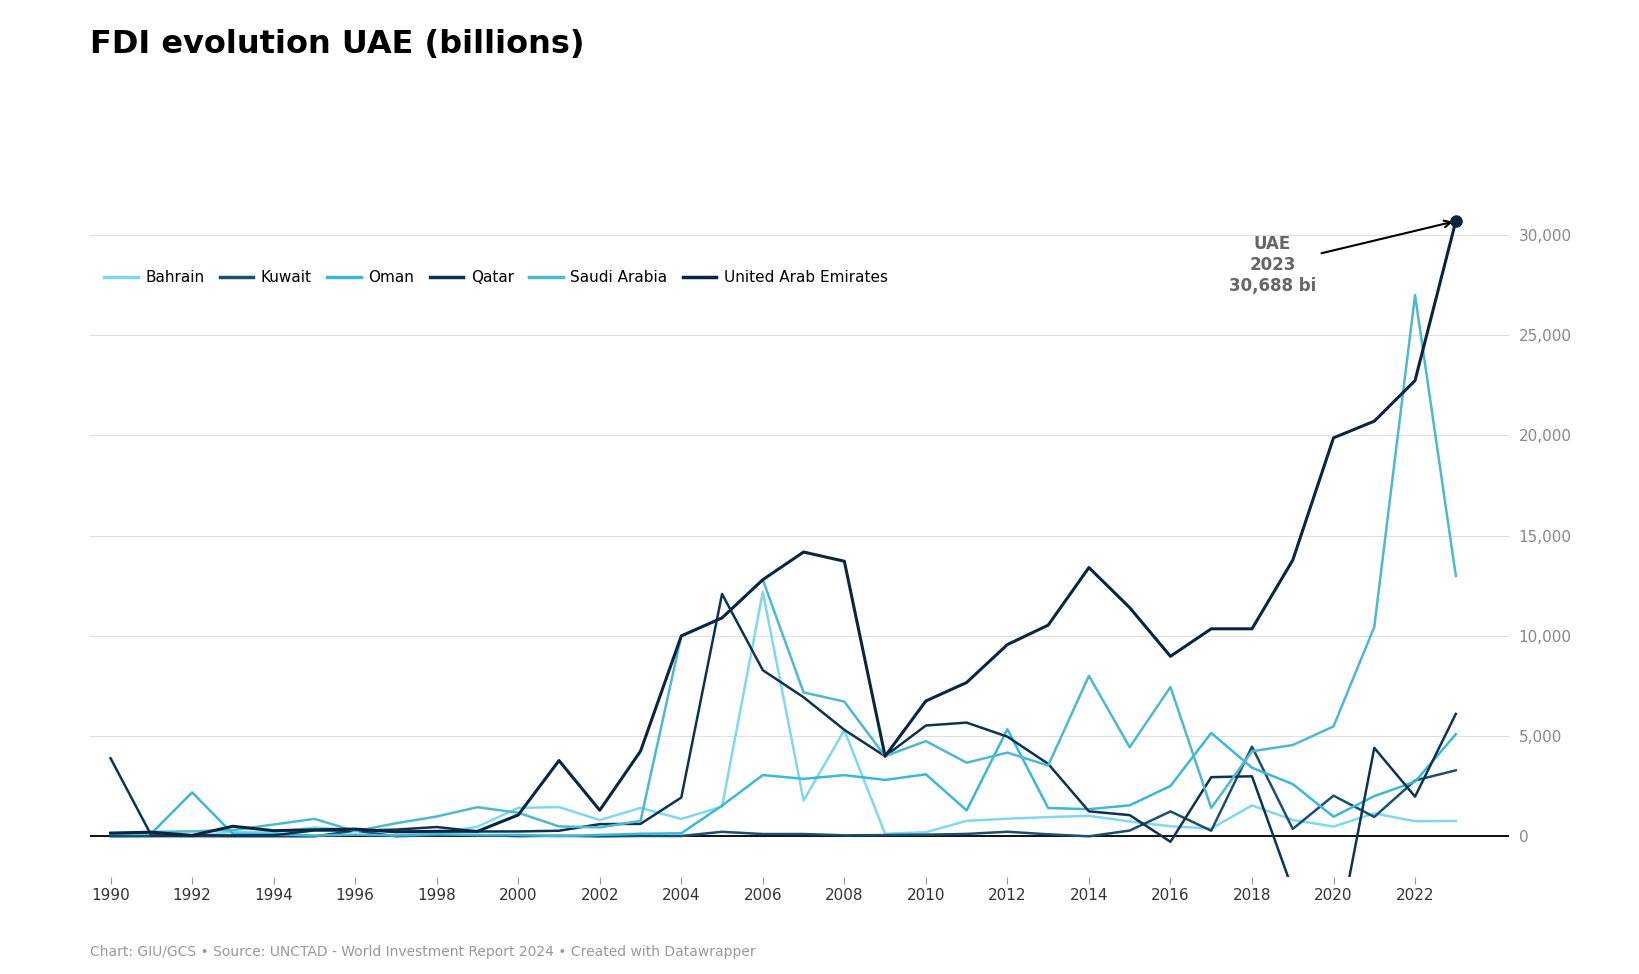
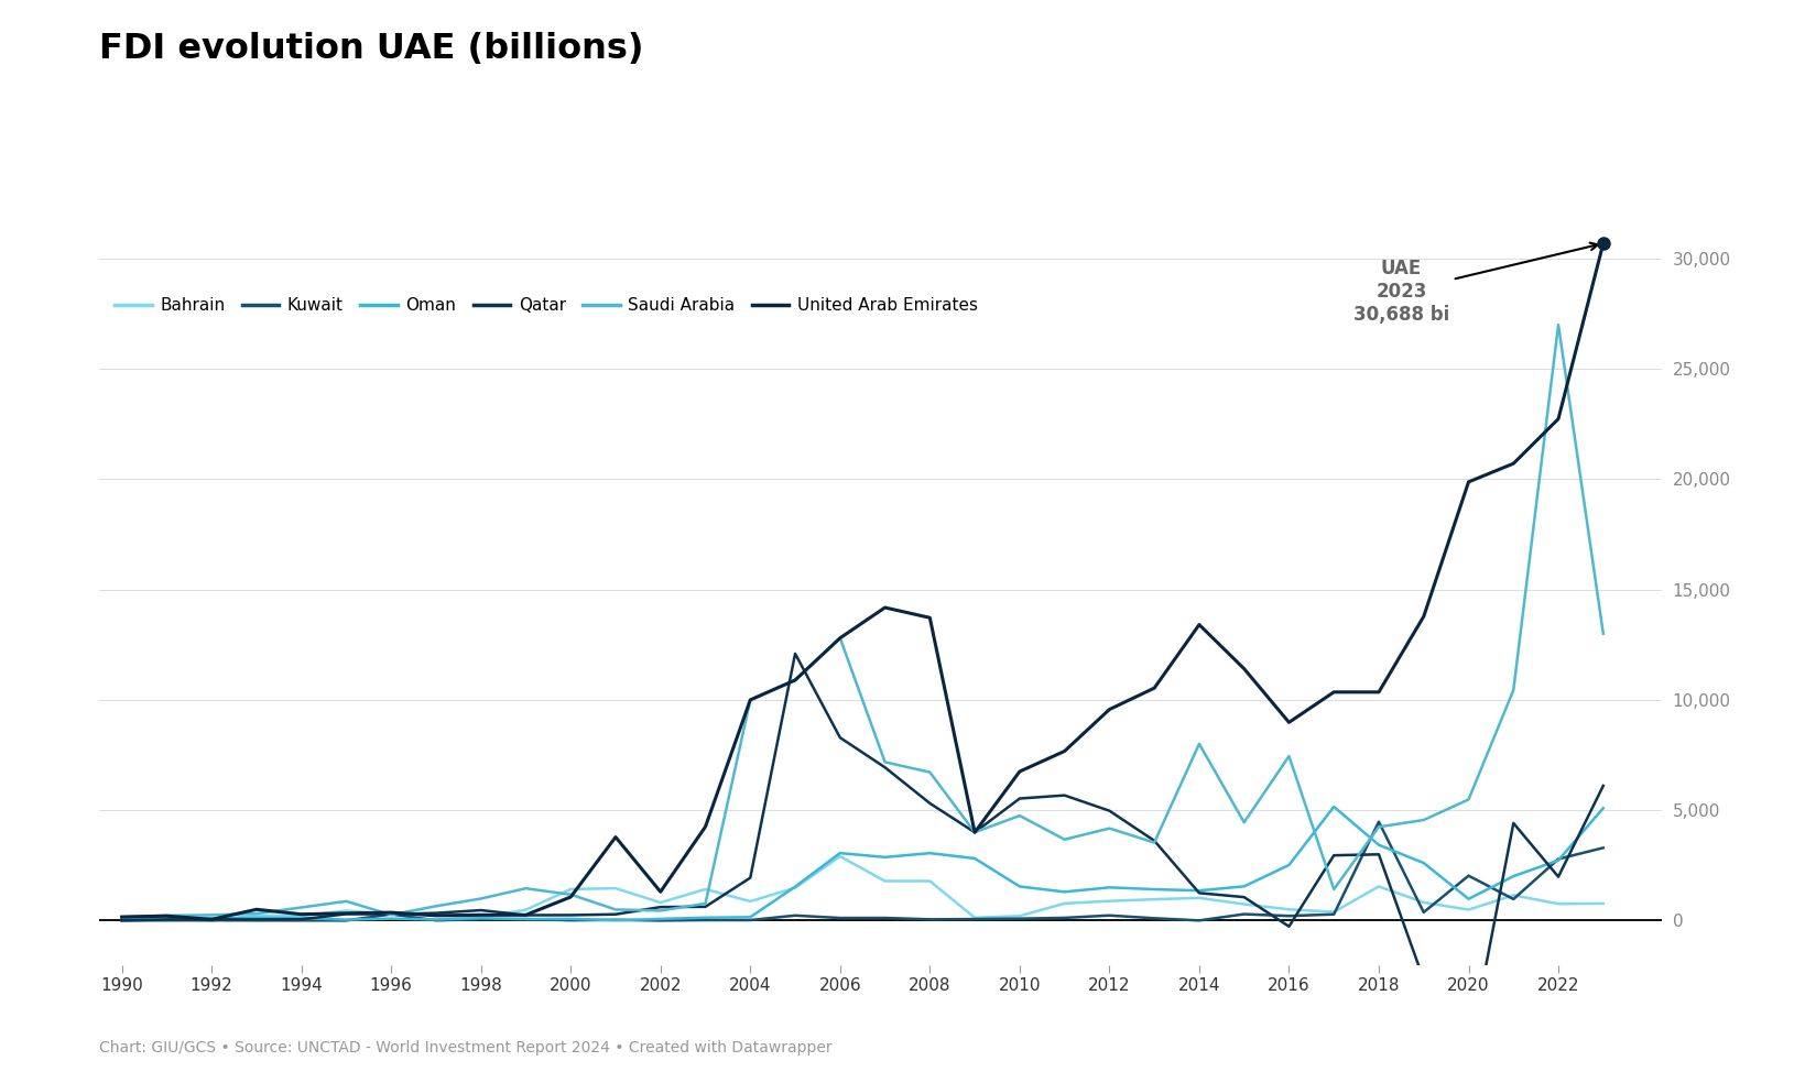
Qatar/1990: 3,900 -> 10
Oman/1992: 2,200 -> 110
Bahrain/2006: 12,200 -> 2,920
Bahrain/2008: 5,300 -> 1,790
Oman/2010: 3,100 -> 1,550
Oman/2012: 5,350 -> 1,500
Kuwait/2016: 1,250 -> 220
